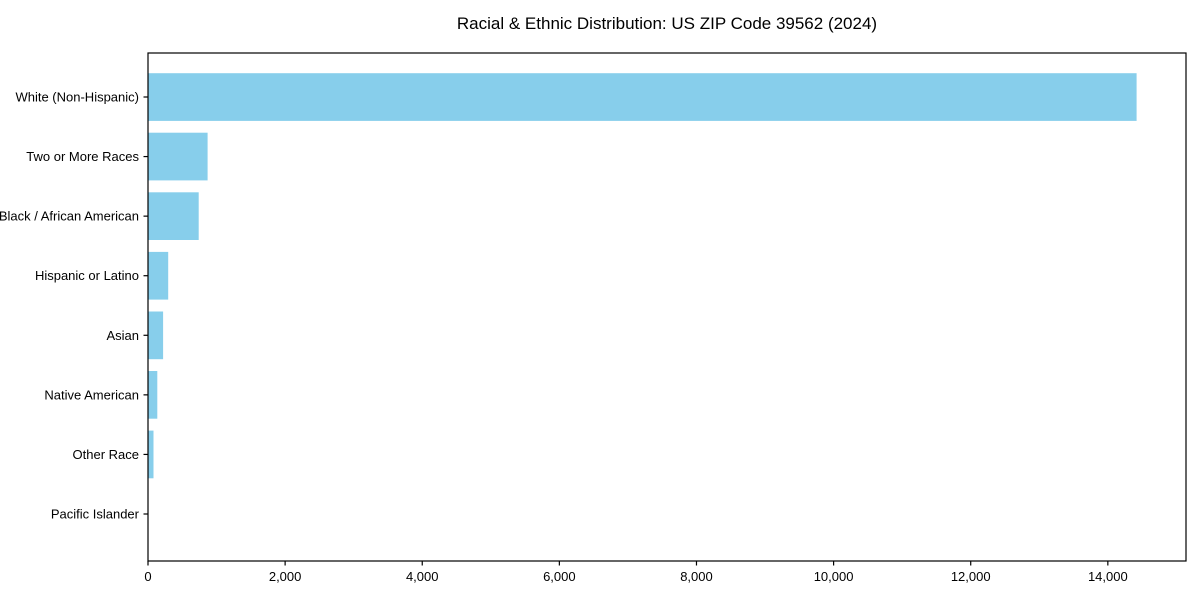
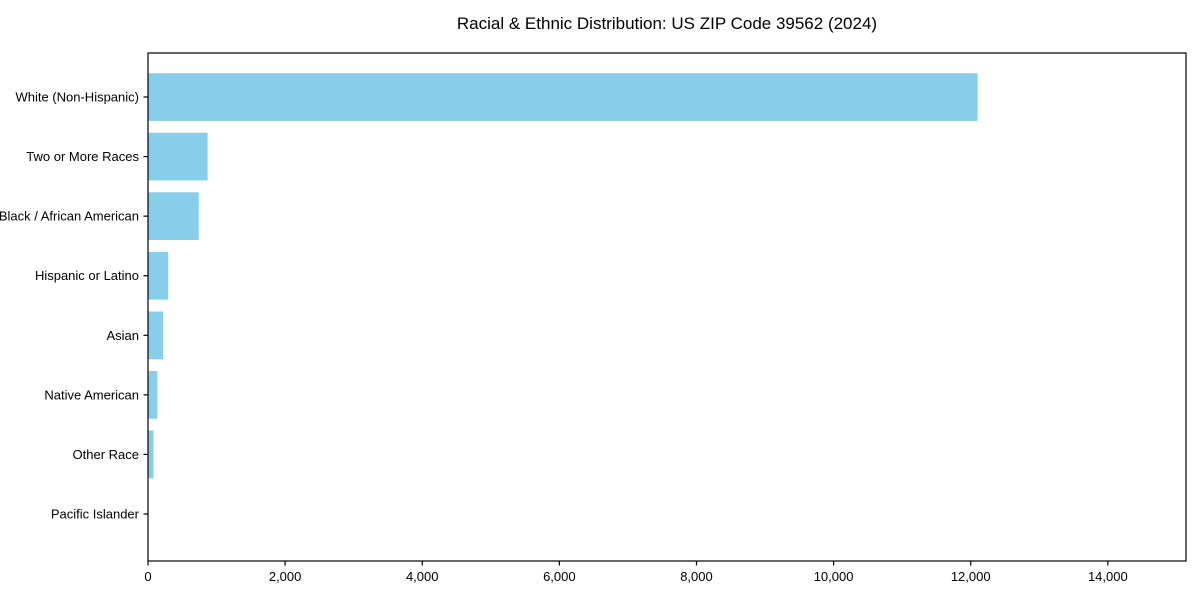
White (Non-Hispanic): 14400 -> 12100
